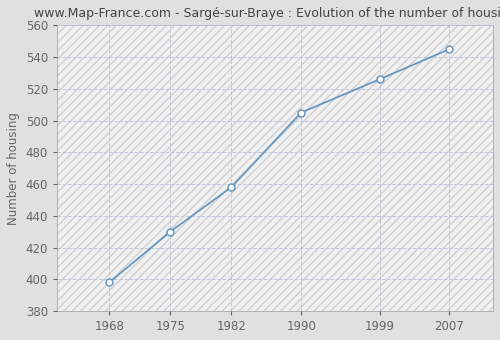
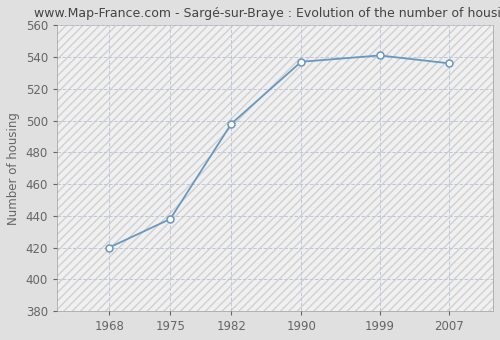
1968: 398 -> 420
1975: 430 -> 438
1982: 458 -> 498
1990: 505 -> 537
1999: 526 -> 541
2007: 545 -> 536
